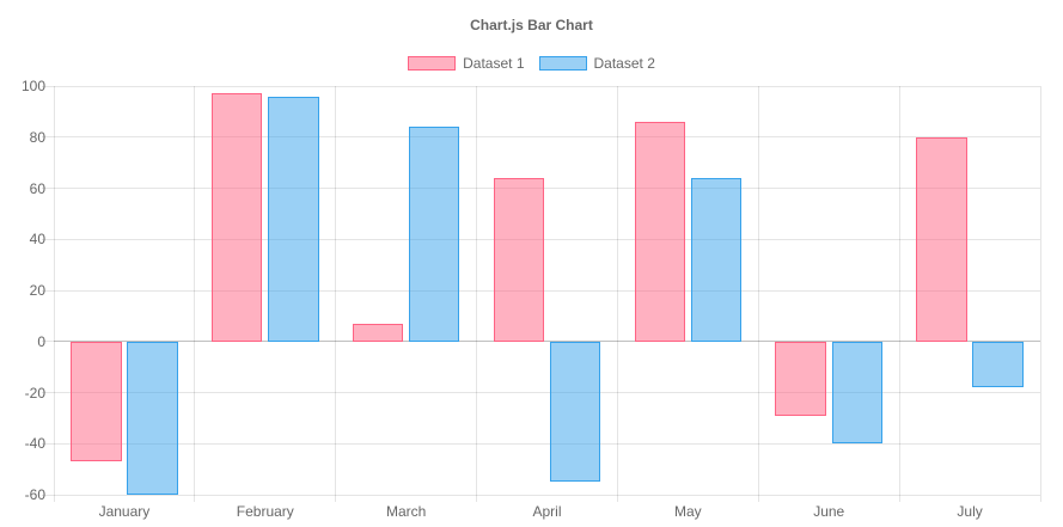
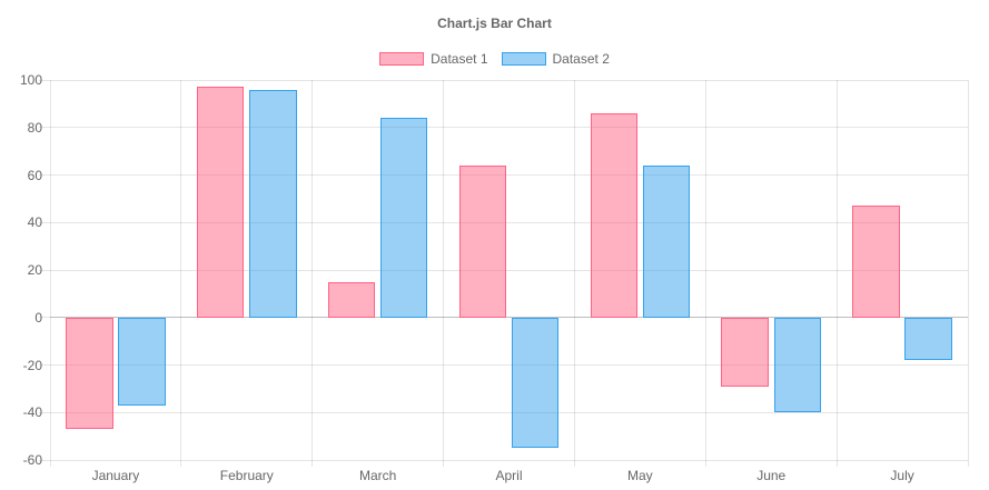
Dataset 2/January: -60 -> -37
Dataset 1/March: 7 -> 15
Dataset 1/July: 80 -> 47
